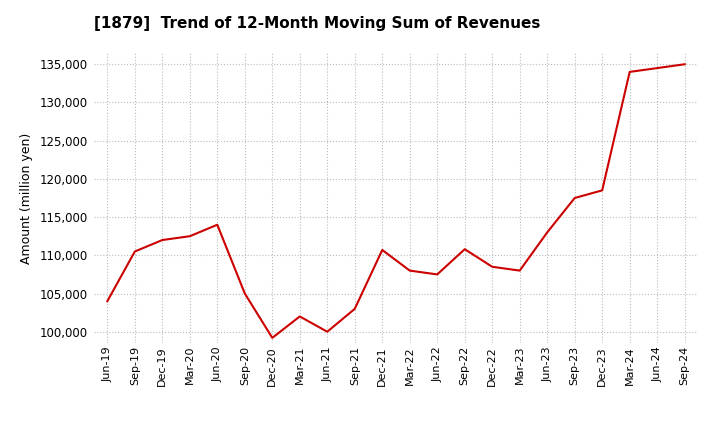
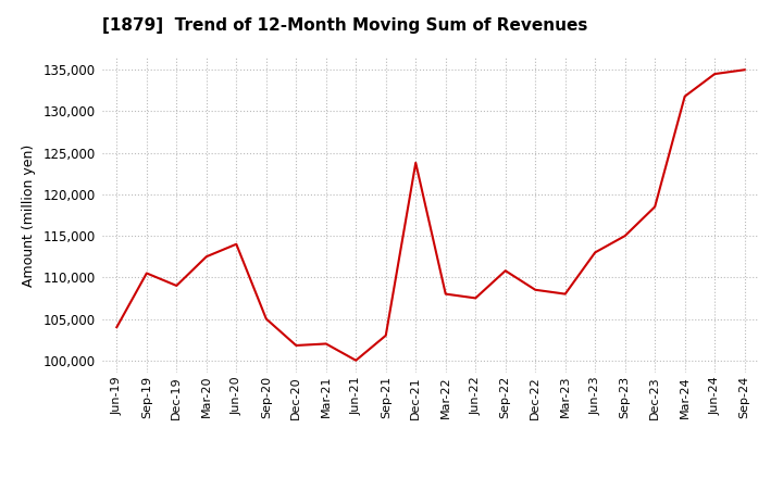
Dec-19: 112,000 -> 109,000
Dec-20: 99,200 -> 101,800
Dec-21: 110,700 -> 123,800
Sep-23: 117,500 -> 115,000
Mar-24: 134,000 -> 131,800
